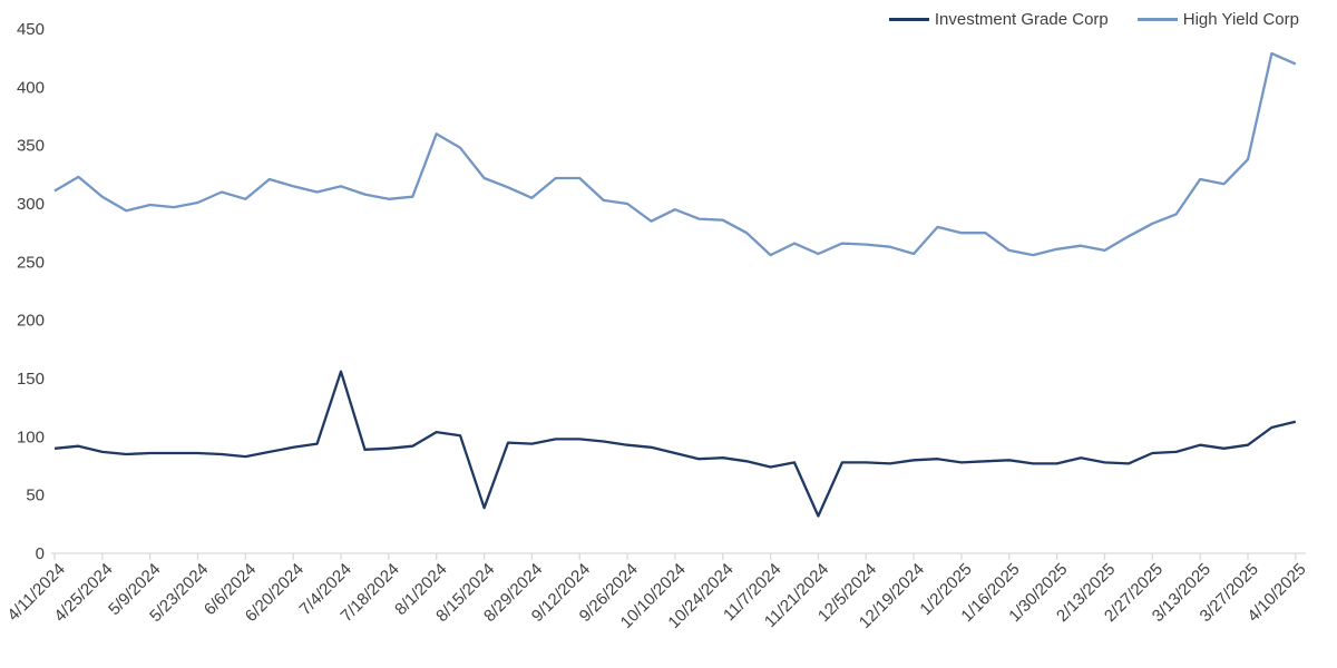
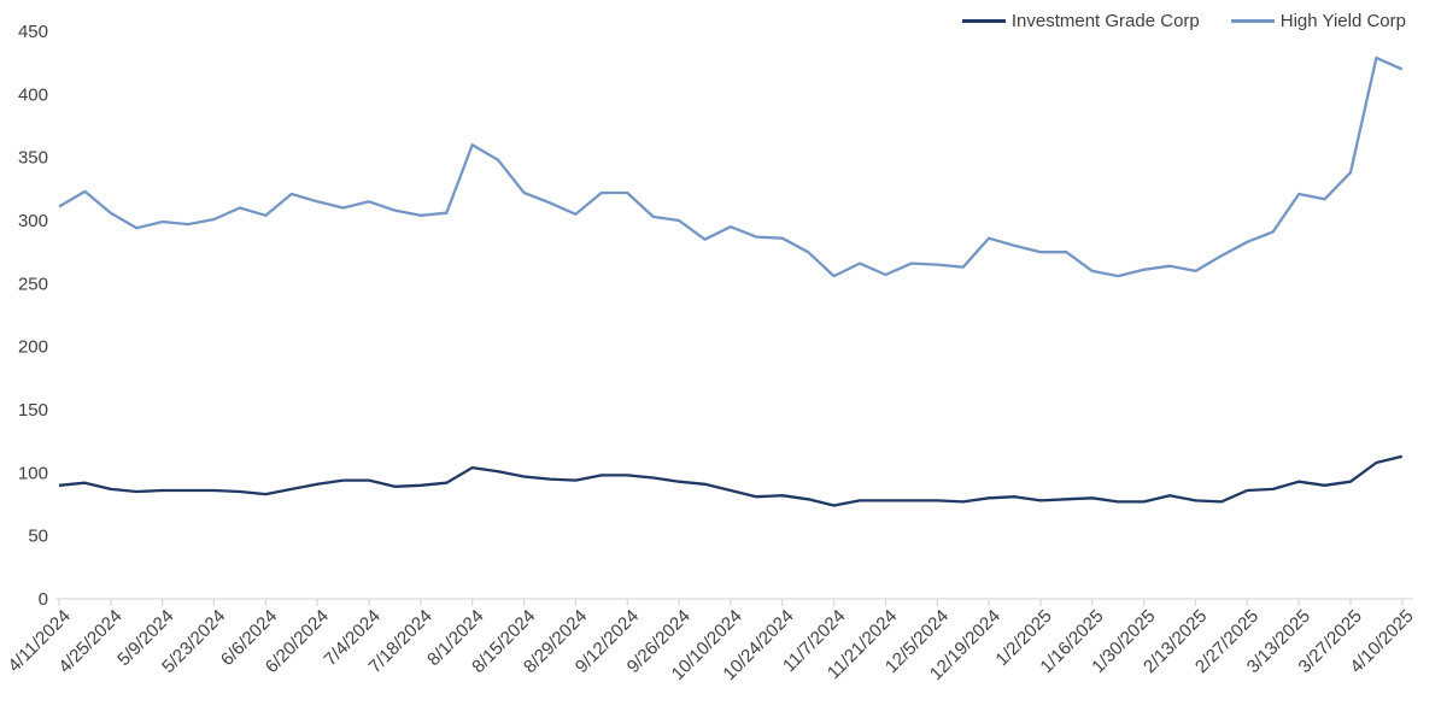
Investment Grade Corp/7/4/2024: 156 -> 94
Investment Grade Corp/8/15/2024: 39 -> 97
Investment Grade Corp/11/21/2024: 32 -> 78
High Yield Corp/12/19/2024: 257 -> 286
